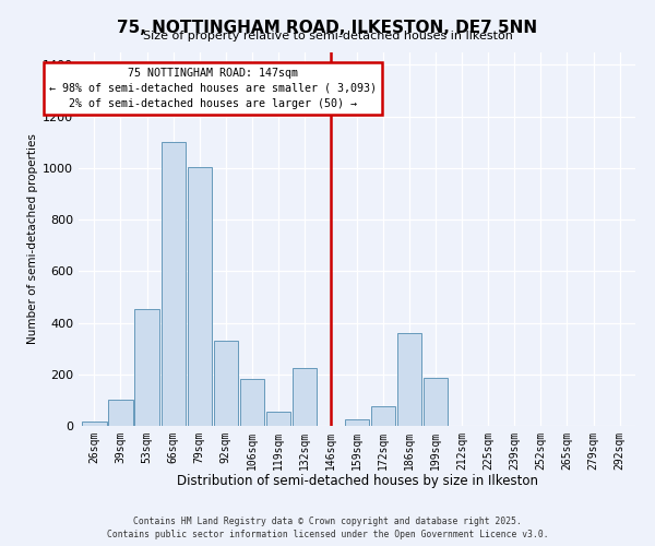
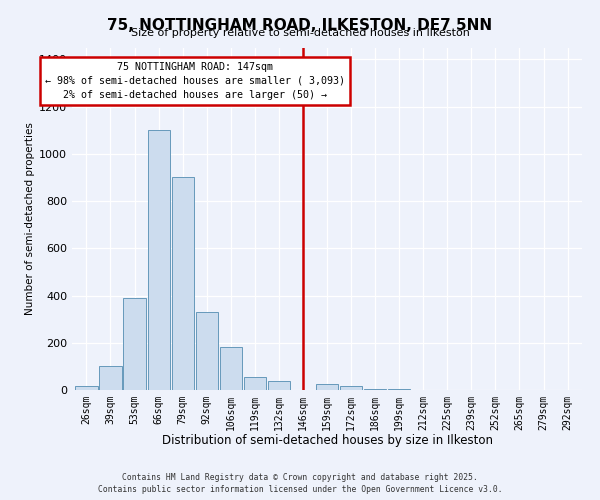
53sqm: 455 -> 390
79sqm: 1005 -> 900
132sqm: 225 -> 40
172sqm: 75 -> 15
186sqm: 360 -> 5
199sqm: 185 -> 5
